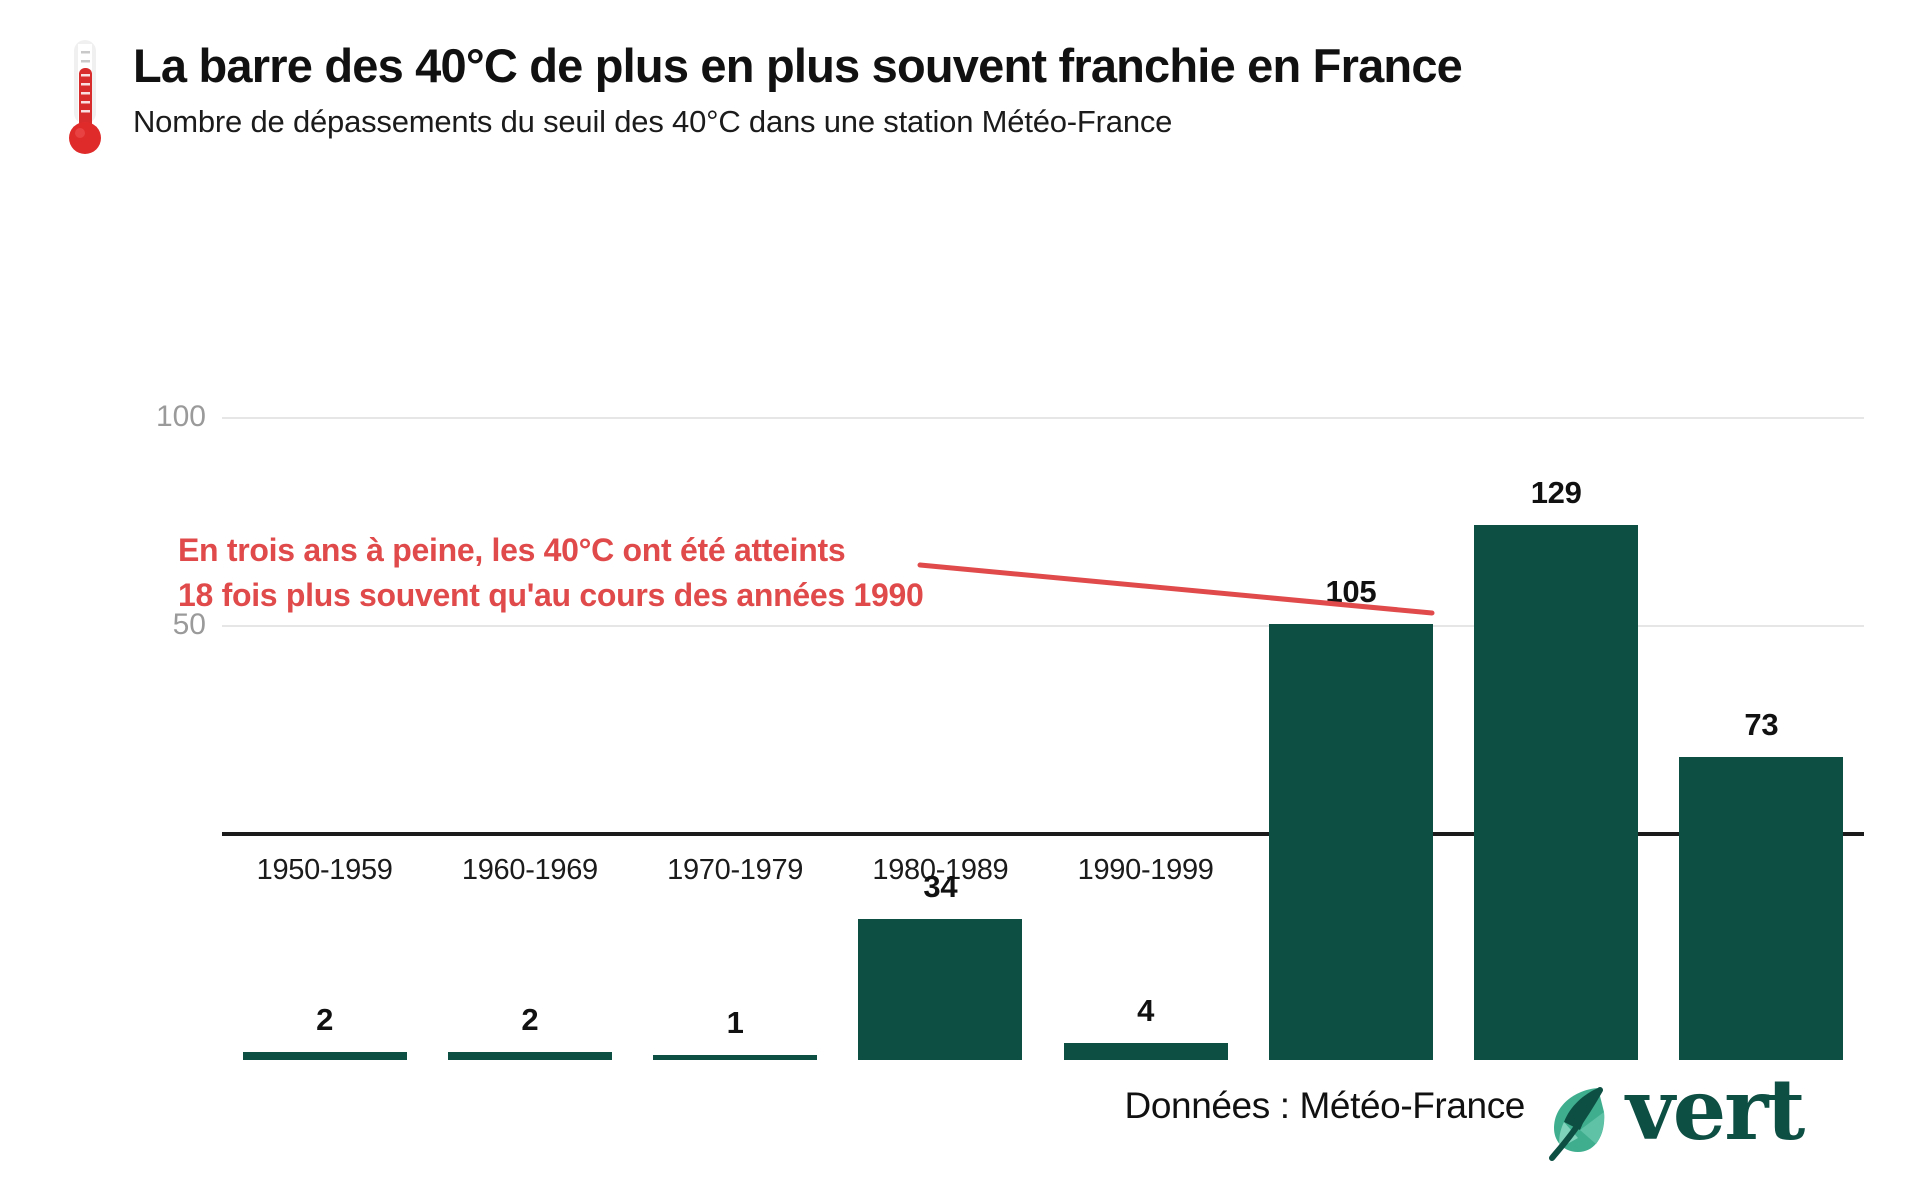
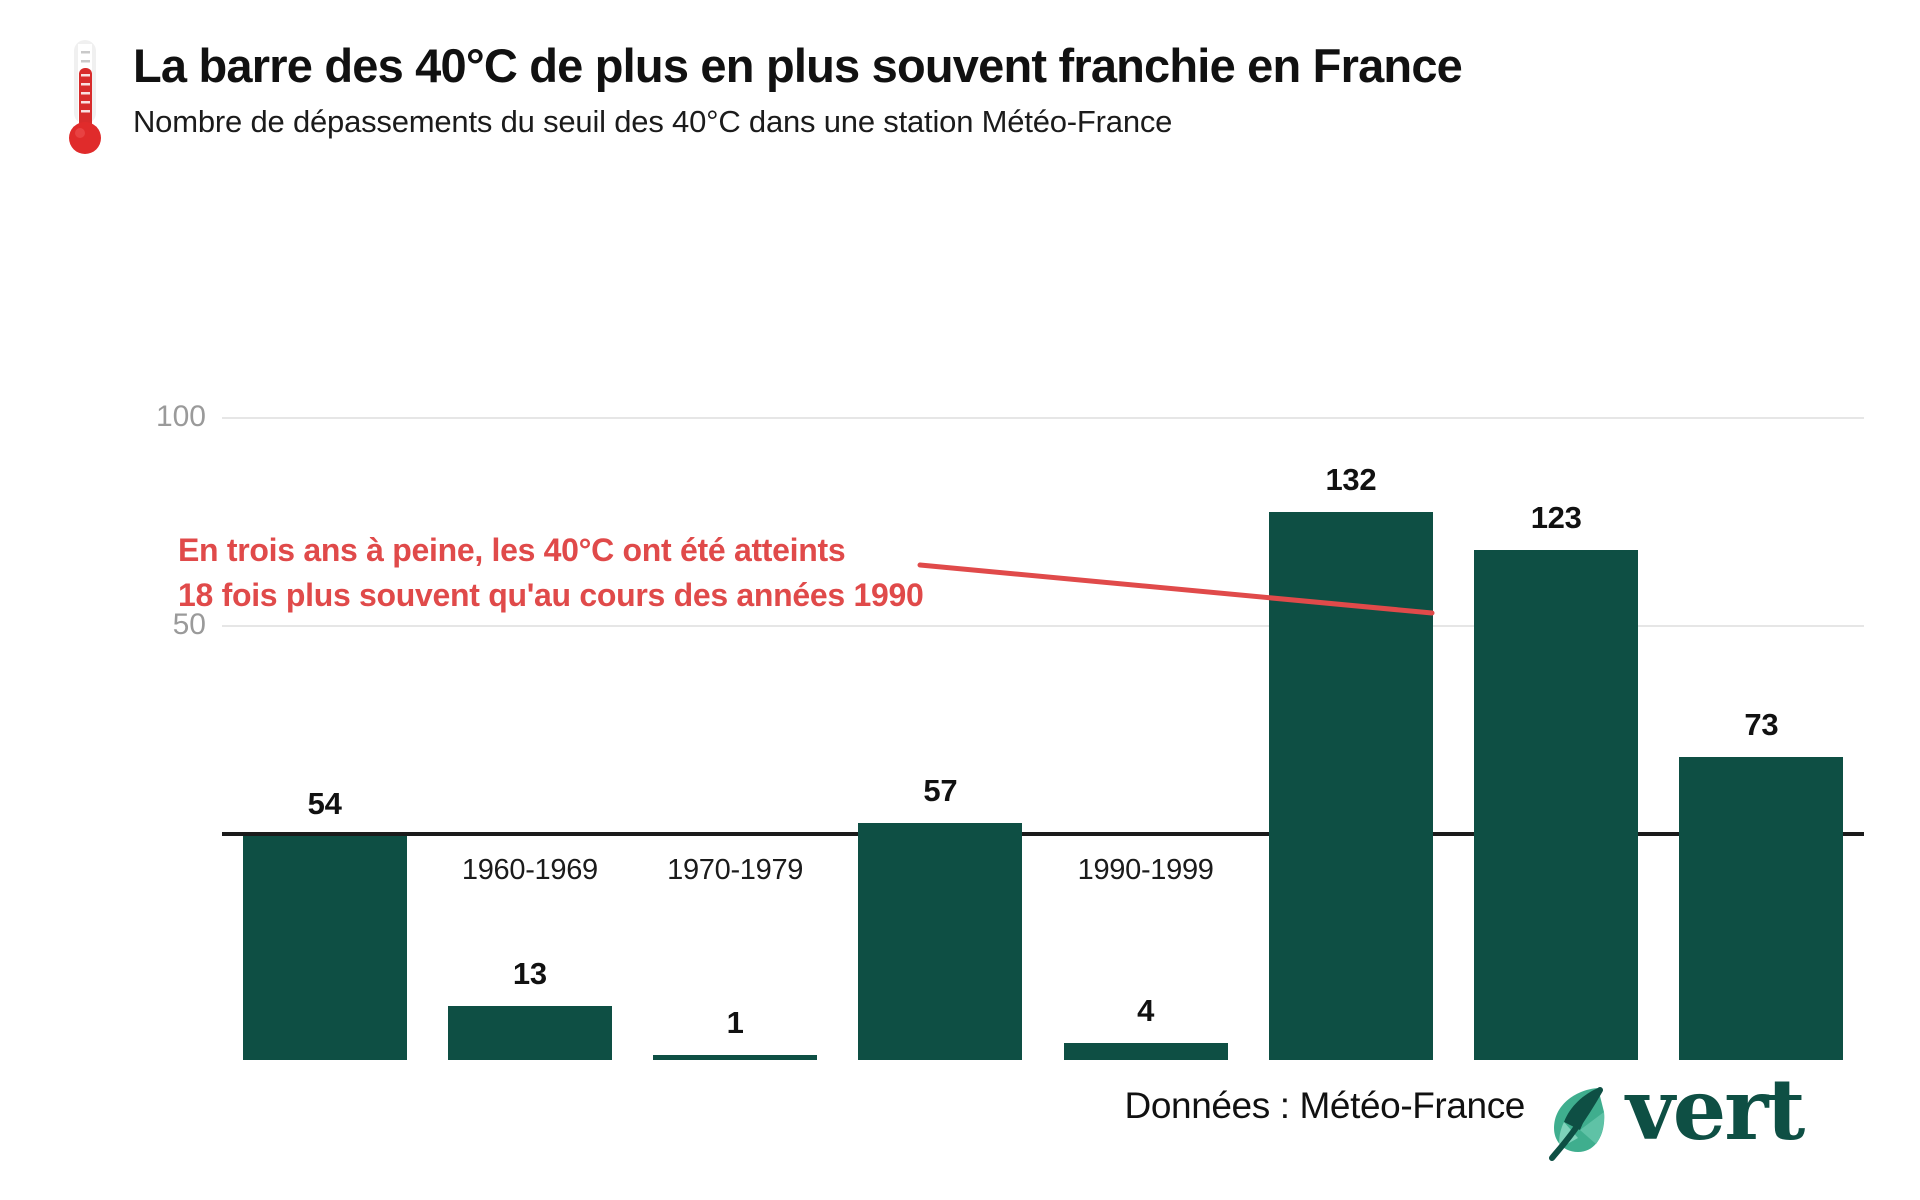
1950-1959: 2 -> 54
1960-1969: 2 -> 13
1980-1989: 34 -> 57
2000-2009: 105 -> 132
2010-2019: 129 -> 123
